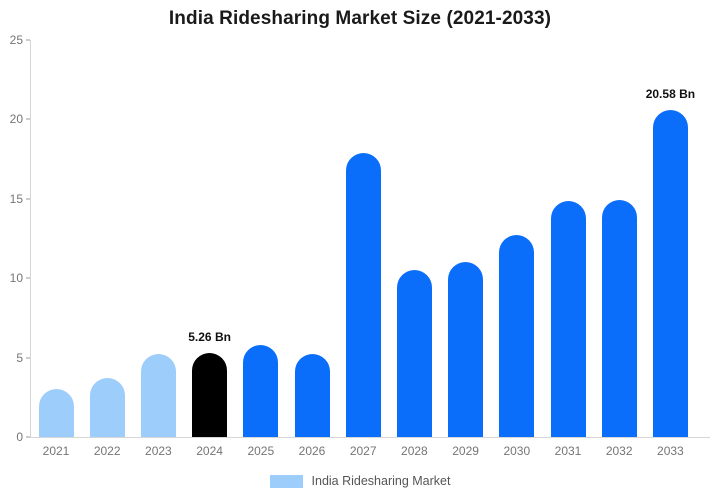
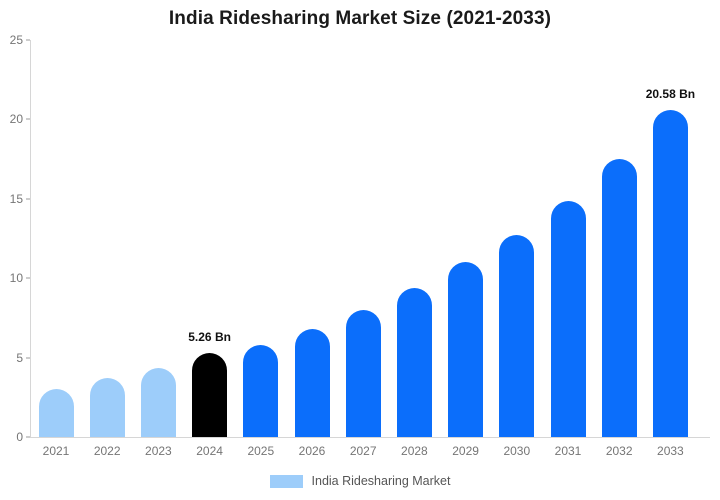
2023: 5.2 -> 4.3
2026: 5.2 -> 6.8
2027: 17.9 -> 8.0
2028: 10.5 -> 9.4
2032: 14.9 -> 17.5
